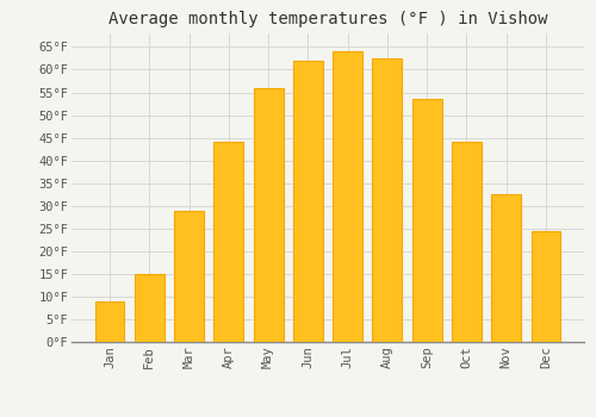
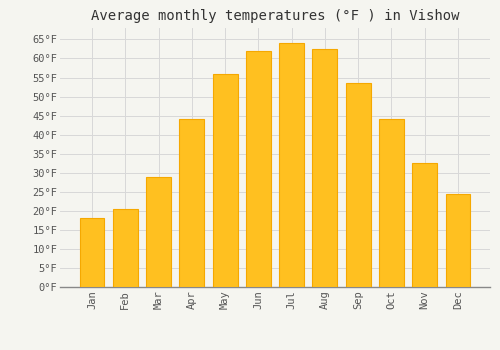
Jan: 9.0°F -> 18.0°F
Feb: 15.0°F -> 20.5°F
